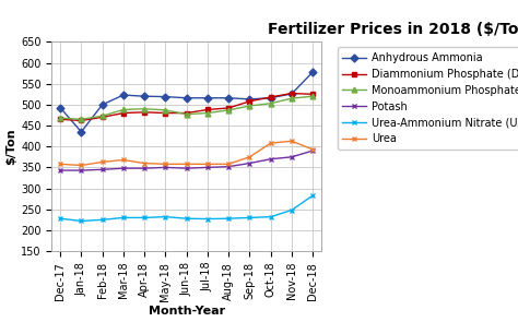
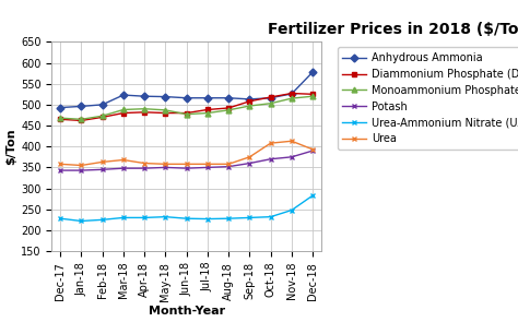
Anhydrous Ammonia/Jan-18: 435 -> 496
